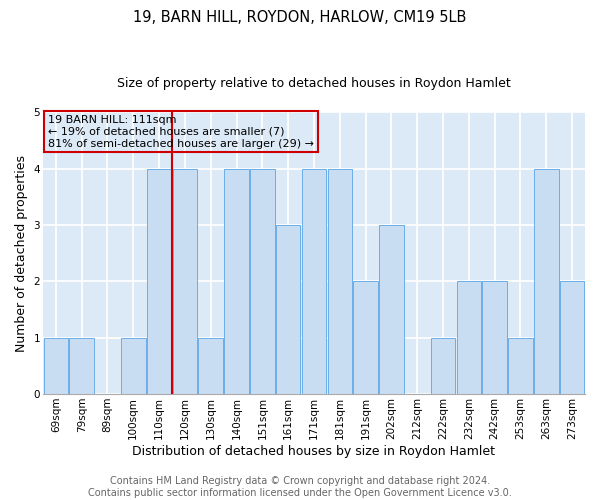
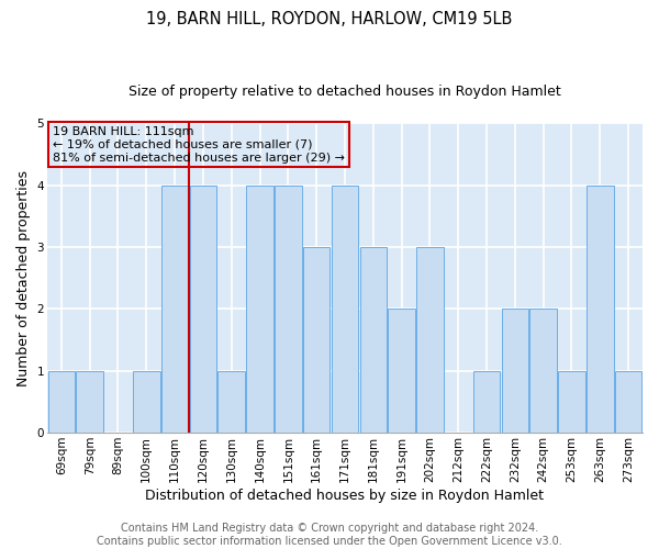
181sqm: 4 -> 3
273sqm: 2 -> 1
